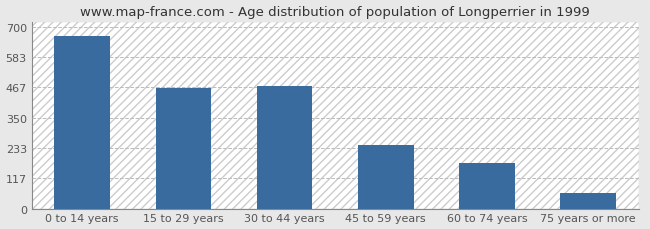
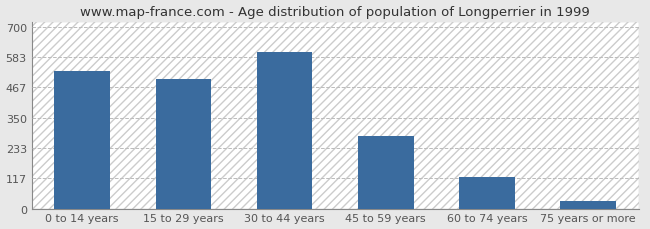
0 to 14 years: 665 -> 530
15 to 29 years: 465 -> 497
30 to 44 years: 470 -> 601
45 to 59 years: 245 -> 280
60 to 74 years: 175 -> 120
75 years or more: 60 -> 30
